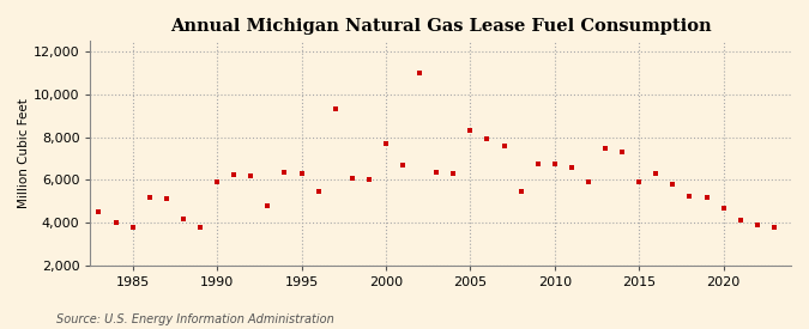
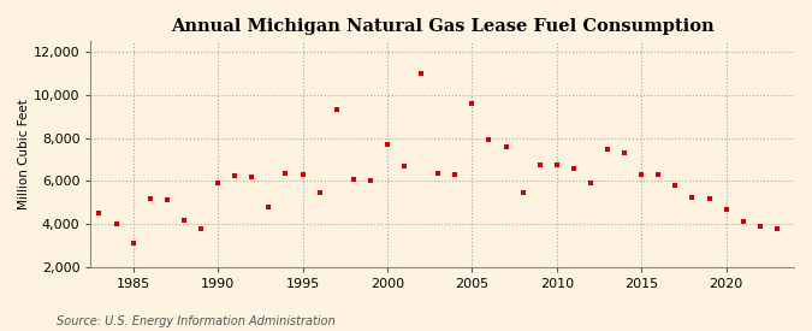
1985: 3,800 -> 3,100
2005: 8,300 -> 9,600
2015: 5,900 -> 6,300
